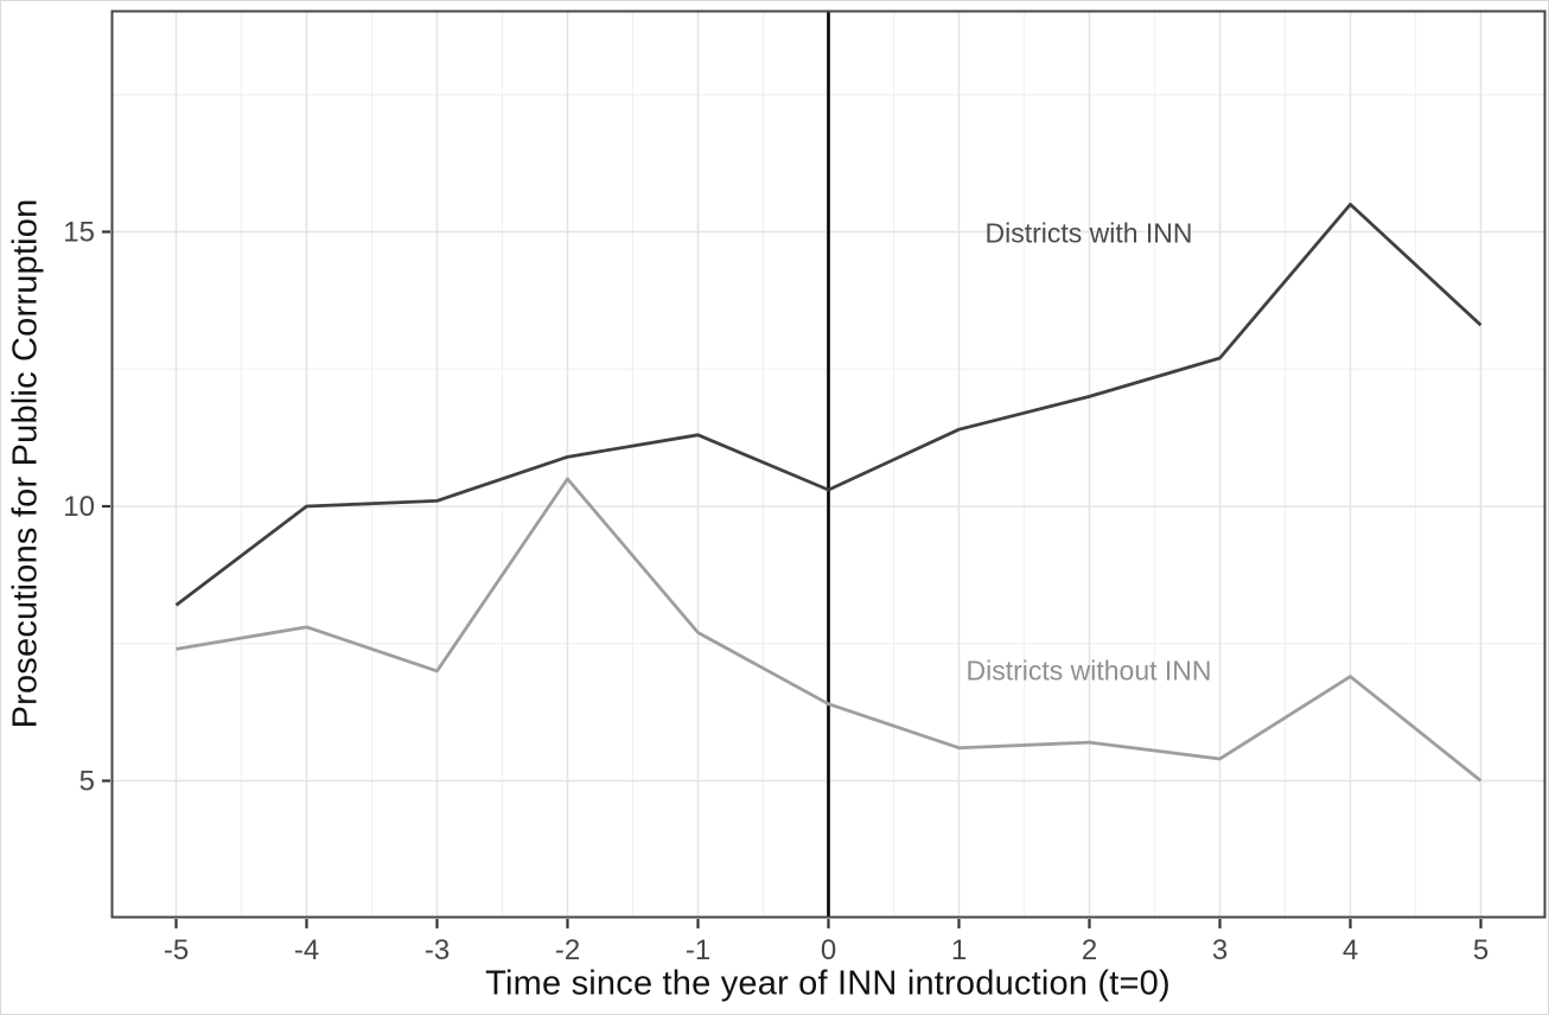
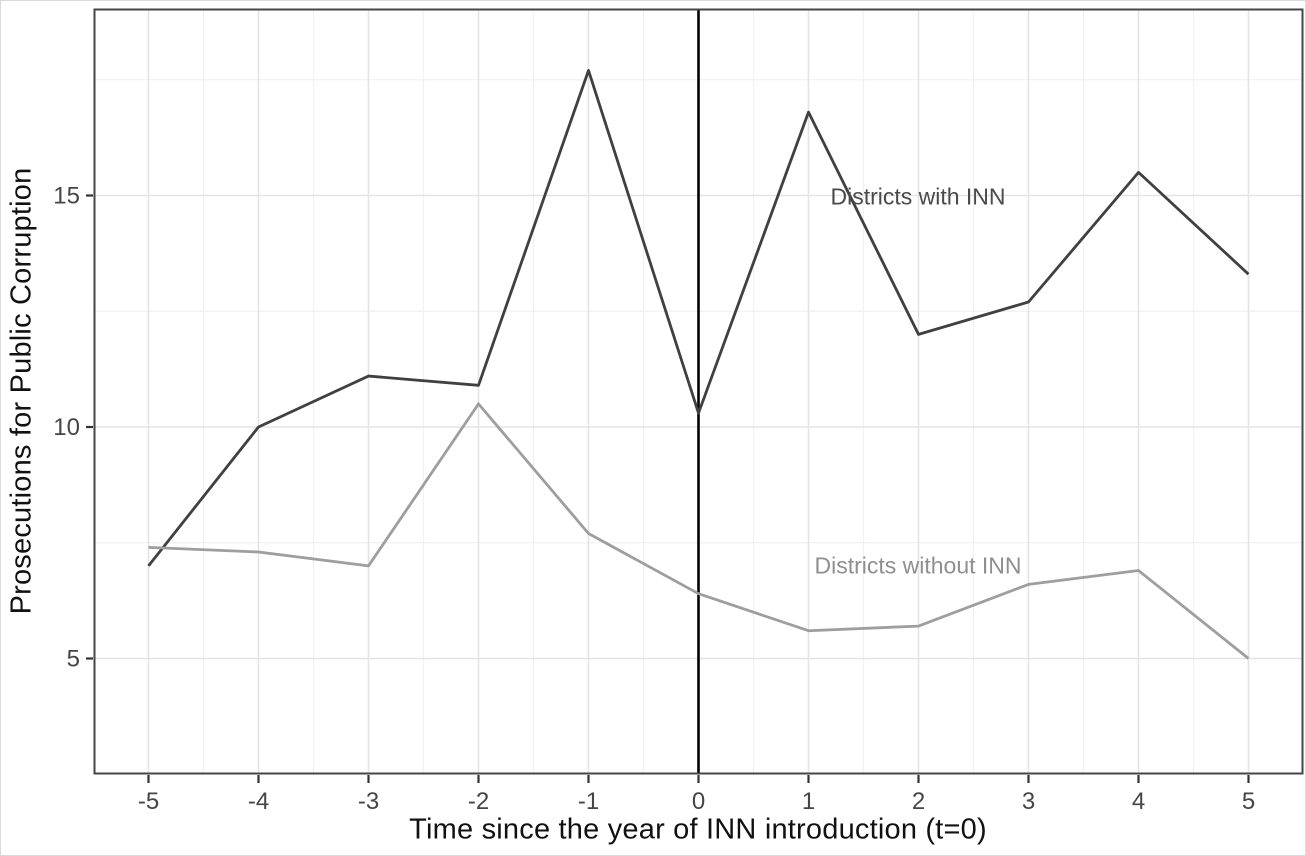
Districts with INN/-5: 8.2 -> 7.0
Districts without INN/-4: 7.8 -> 7.3
Districts with INN/-3: 10.1 -> 11.1
Districts with INN/-1: 11.3 -> 17.7
Districts with INN/1: 11.4 -> 16.8
Districts without INN/3: 5.4 -> 6.6
